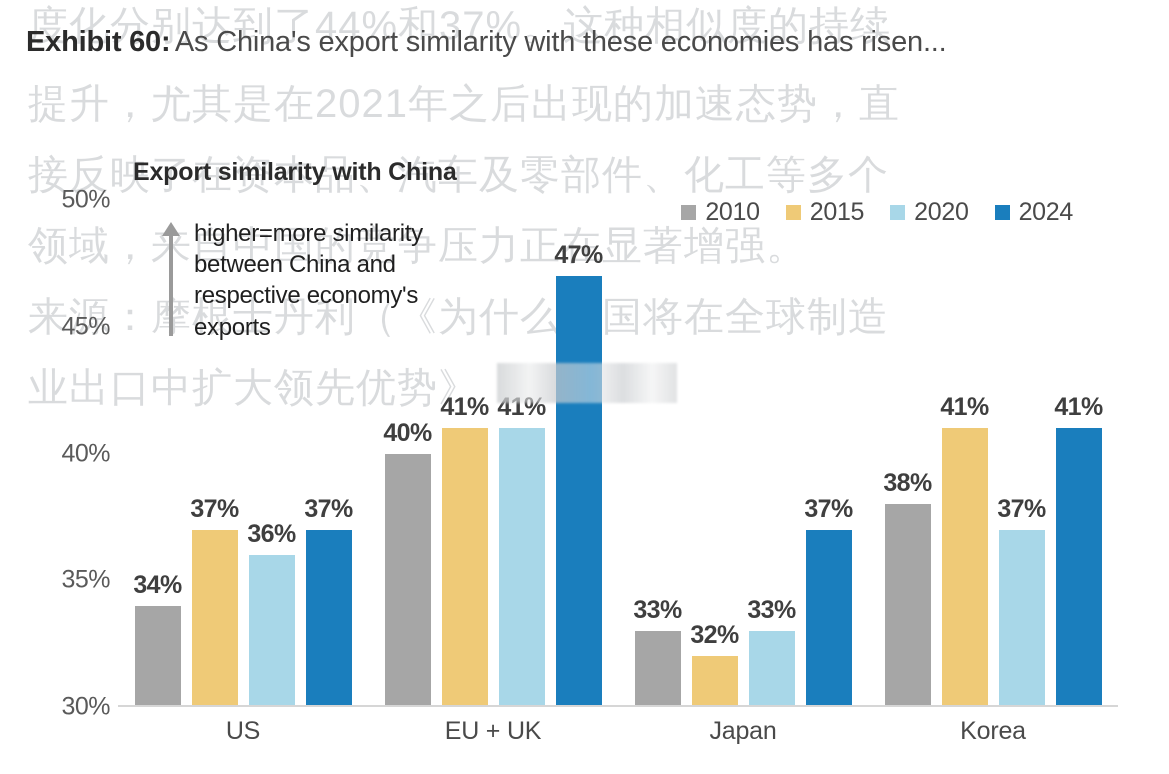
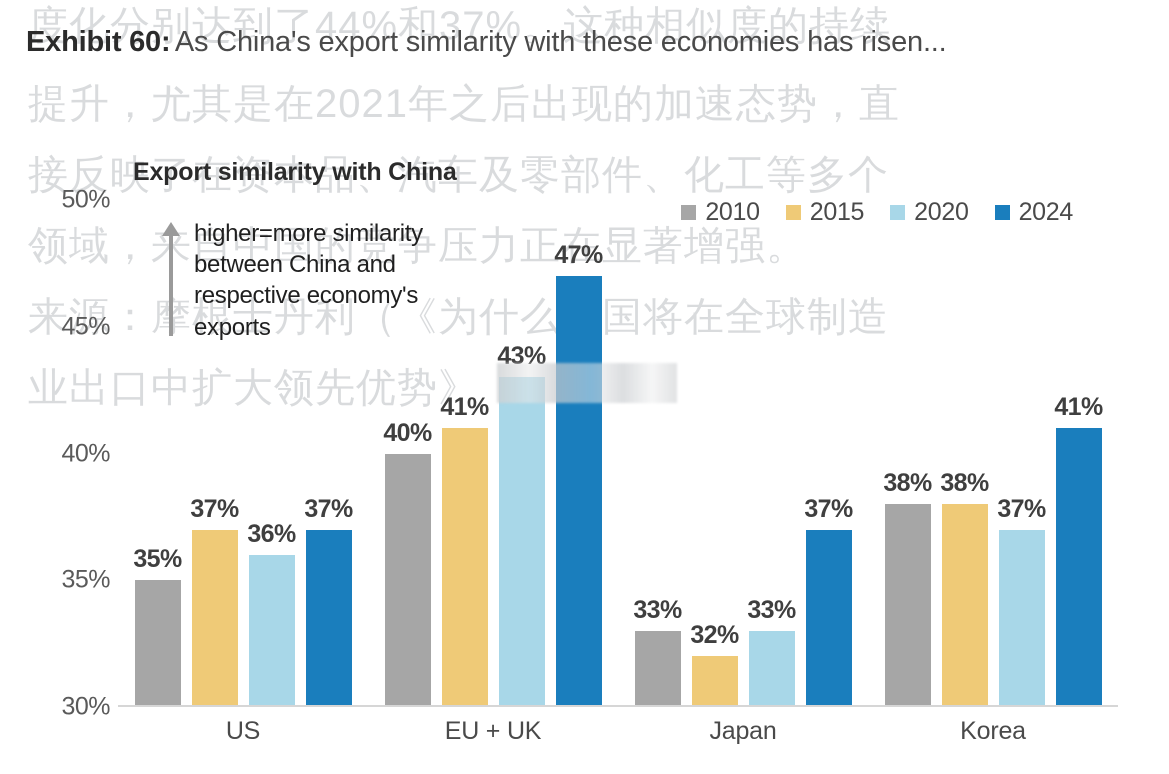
2010/US: 34% -> 35%
2020/EU + UK: 41% -> 43%
2015/Korea: 41% -> 38%
